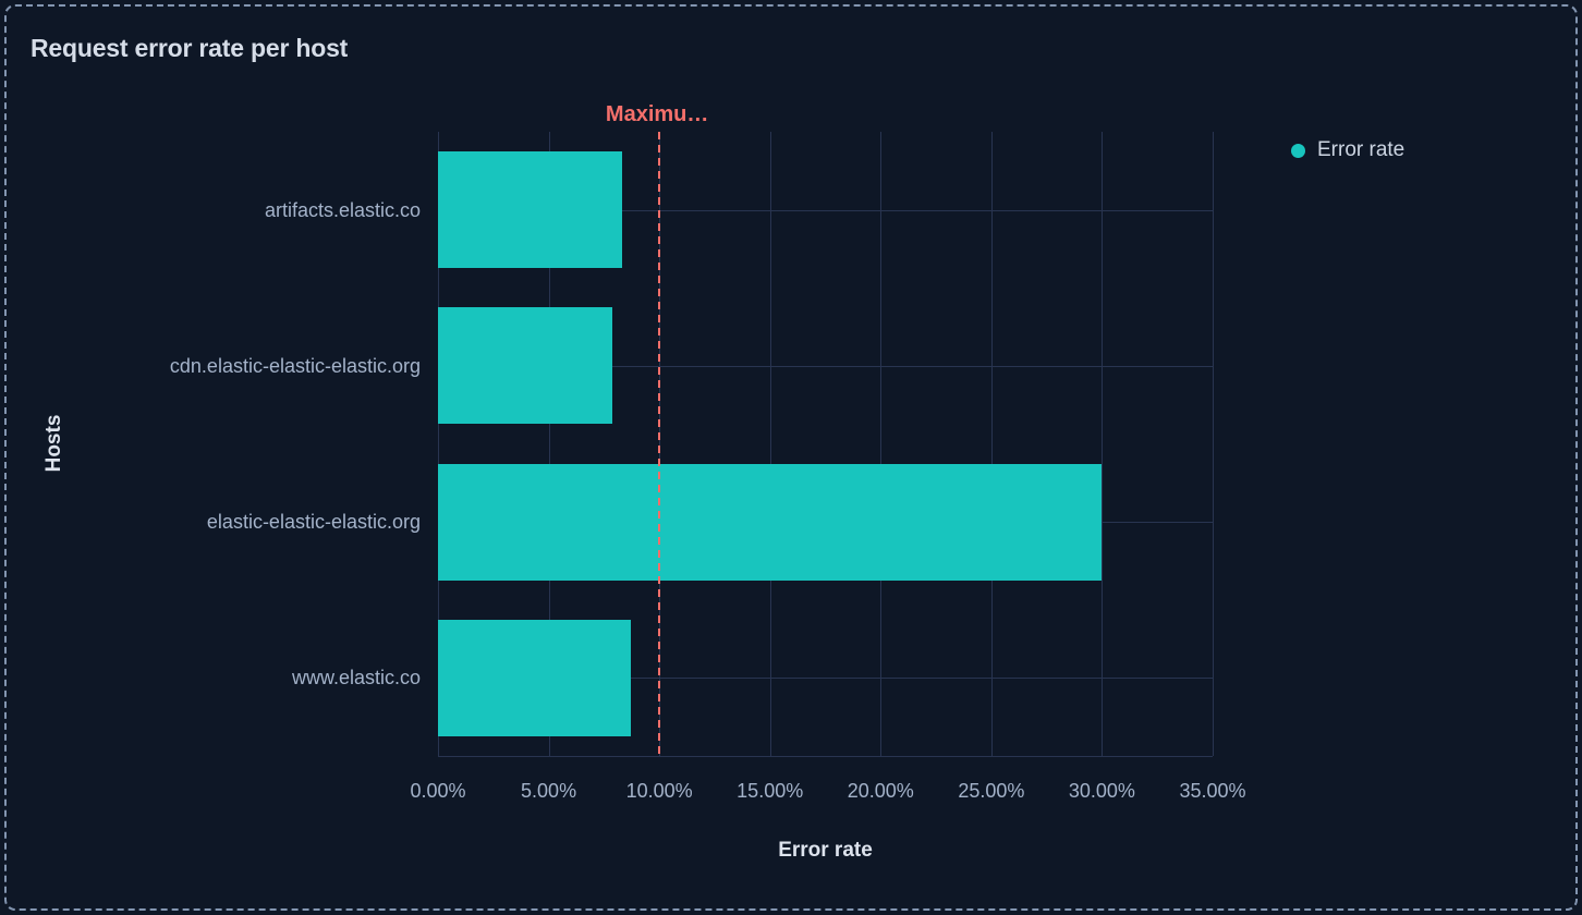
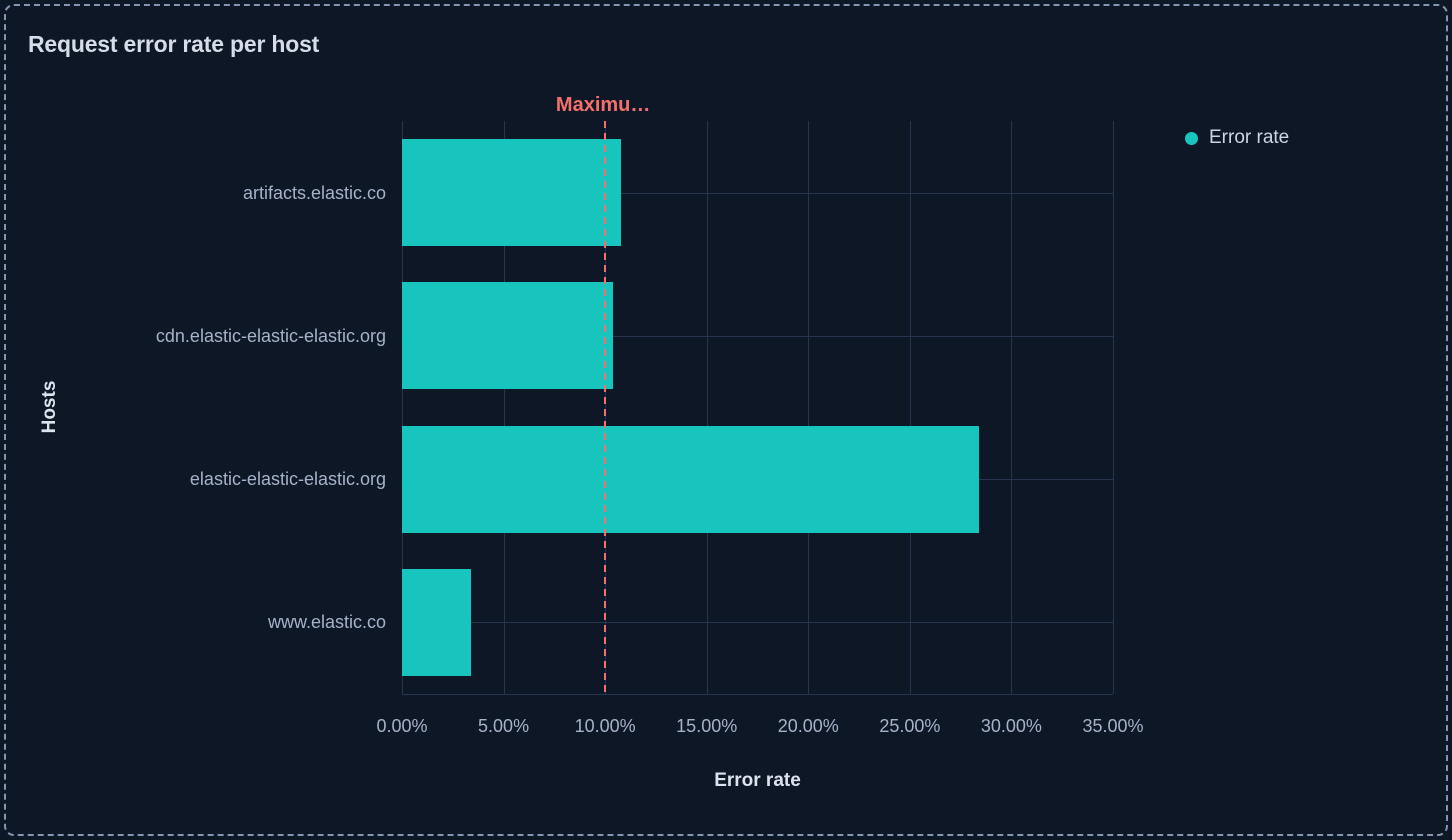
artifacts.elastic.co: 8.3% -> 10.8%
cdn.elastic-elastic-elastic.org: 7.9% -> 10.4%
elastic-elastic-elastic.org: 30.0% -> 28.4%
www.elastic.co: 8.7% -> 3.4%
